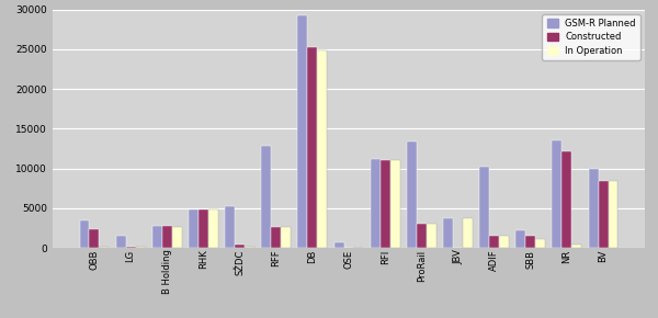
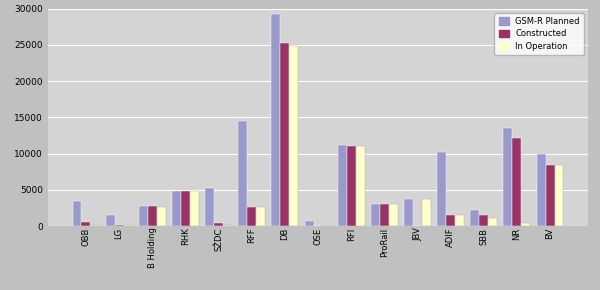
Constructed/OBB: 2400 -> 600
GSM-R Planned/RFF: 12800 -> 14500
GSM-R Planned/ProRail: 13400 -> 3000
